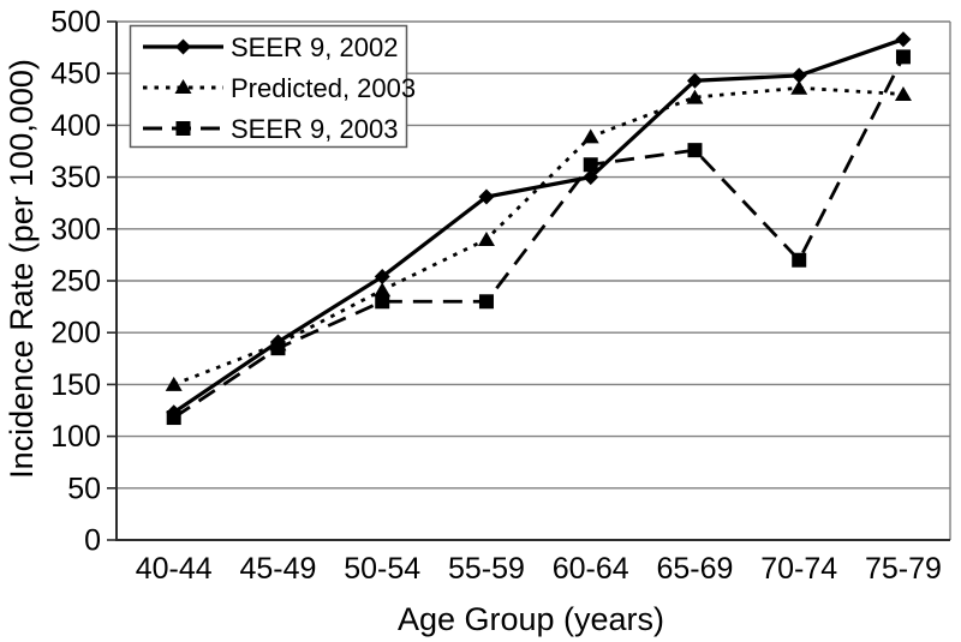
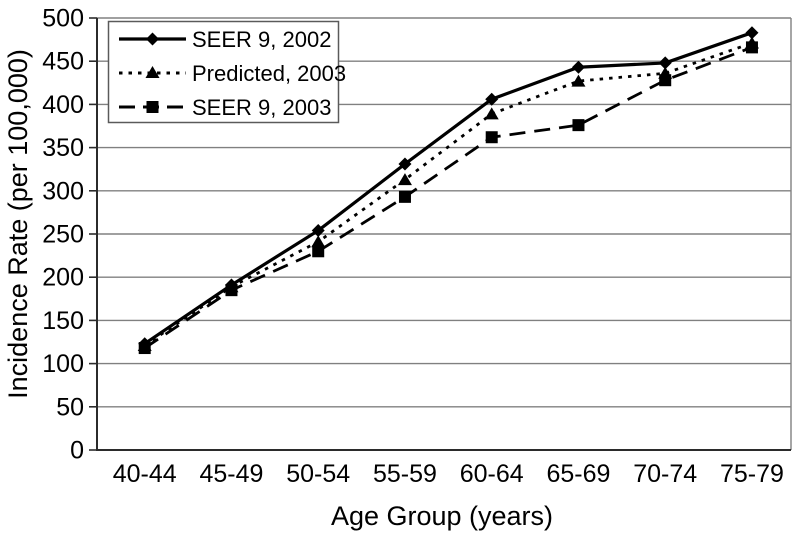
Predicted, 2003/40-44: 150 -> 120
Predicted, 2003/55-59: 290 -> 310
SEER 9, 2003/55-59: 230 -> 290
SEER 9, 2002/60-64: 350 -> 410
SEER 9, 2003/70-74: 270 -> 430
Predicted, 2003/75-79: 430 -> 470
